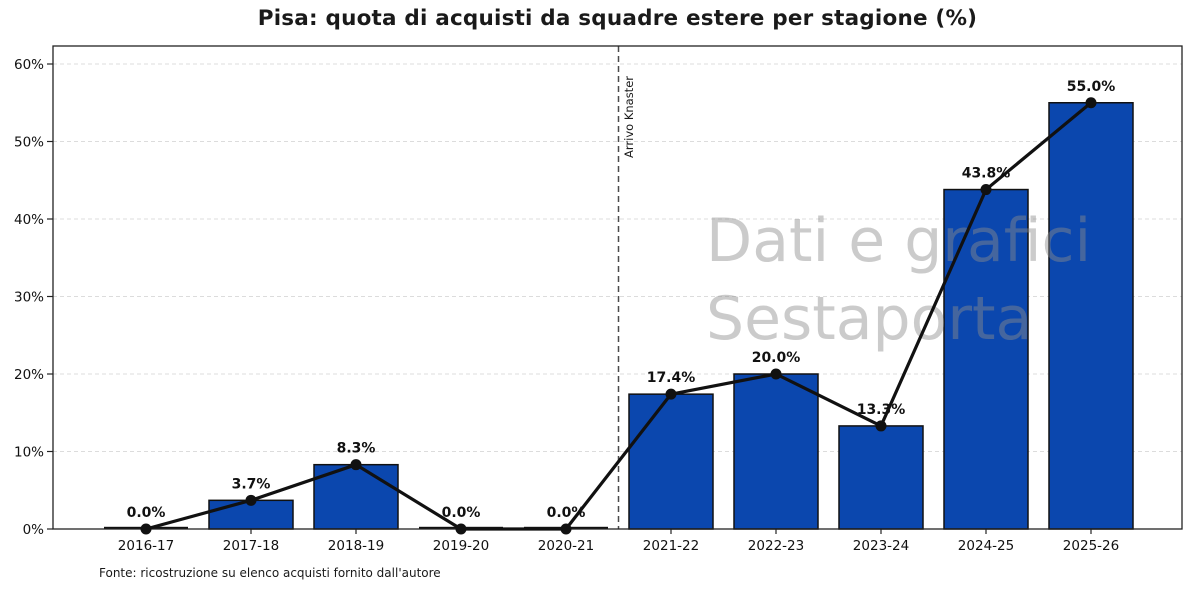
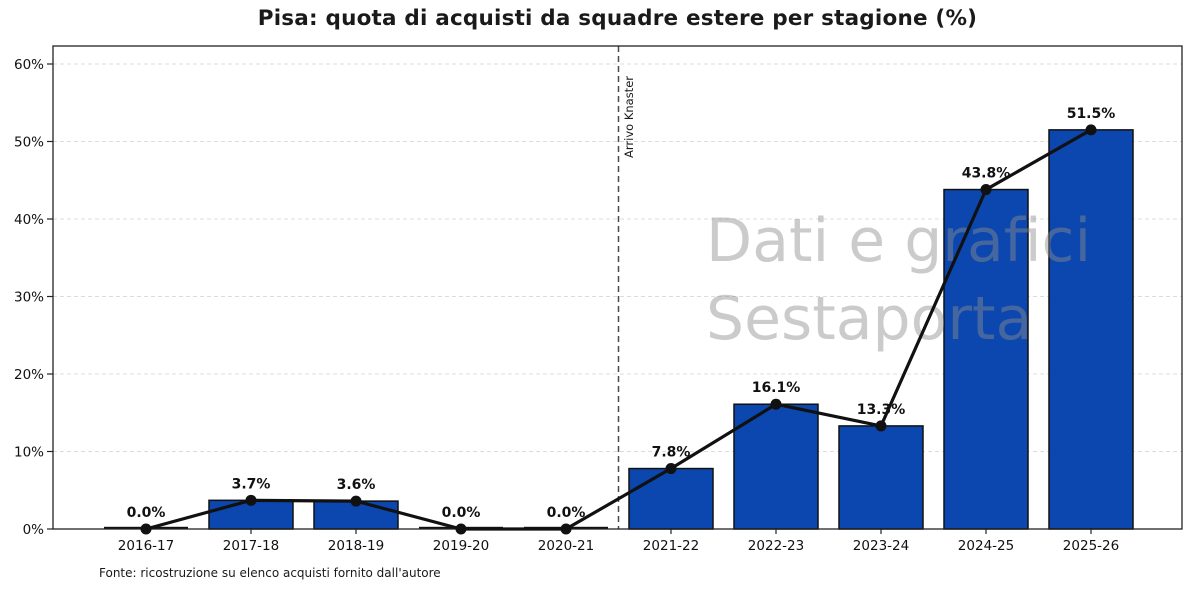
2018-19: 8.3% -> 3.6%
2021-22: 17.4% -> 7.8%
2022-23: 20.0% -> 16.1%
2025-26: 55.0% -> 51.5%
